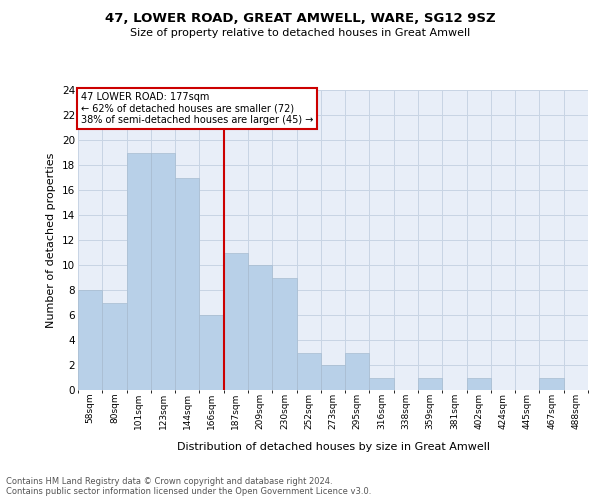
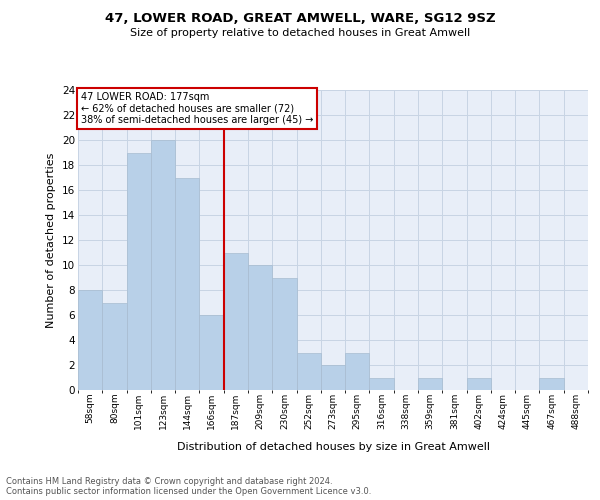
123sqm: 19 -> 20
